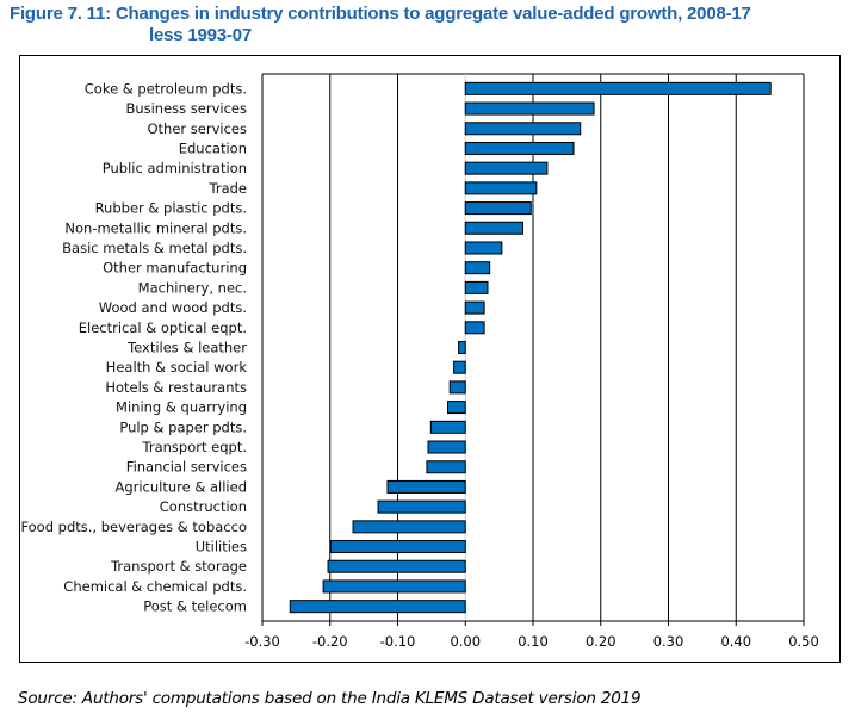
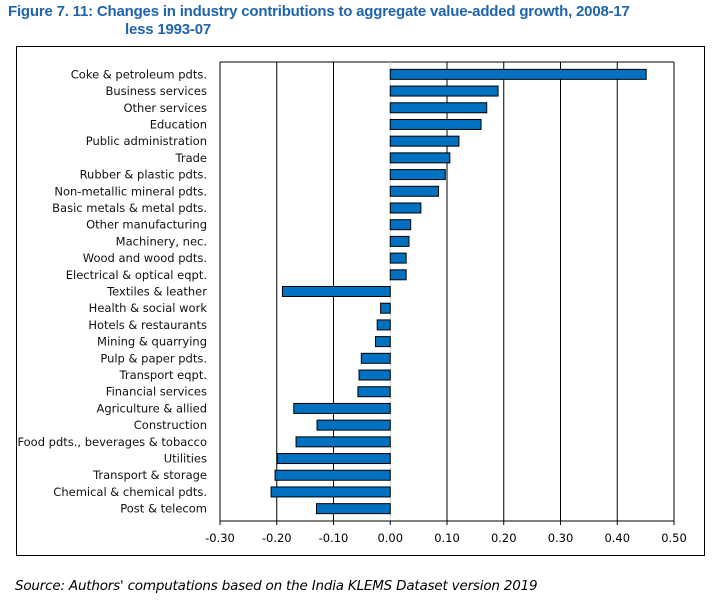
Textiles & leather: -0.01 -> -0.19
Agriculture & allied: -0.12 -> -0.17
Post & telecom: -0.26 -> -0.13
